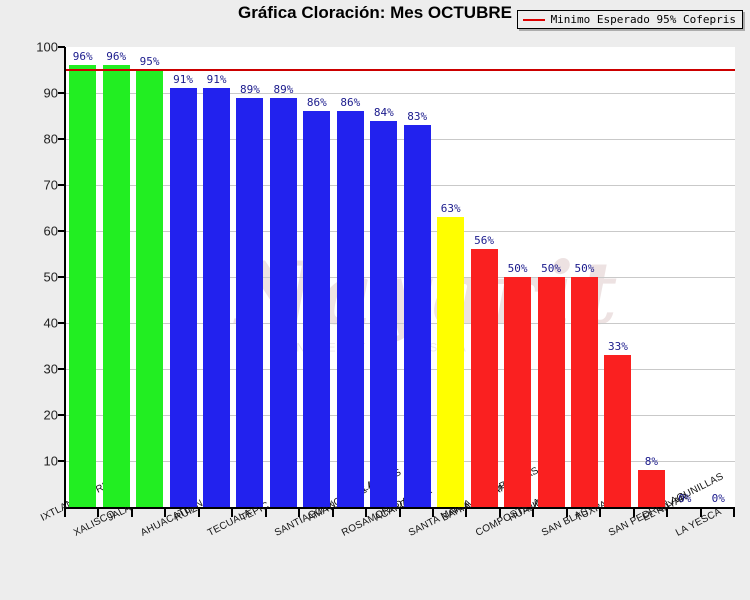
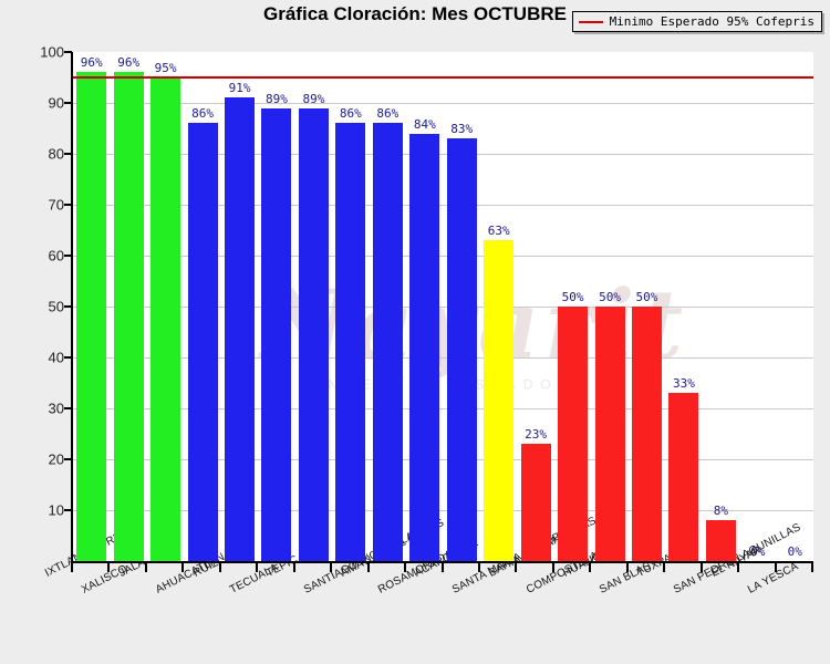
AHUACATLAN: 91% -> 86%
BAHIA DE BANDERAS: 56% -> 23%
